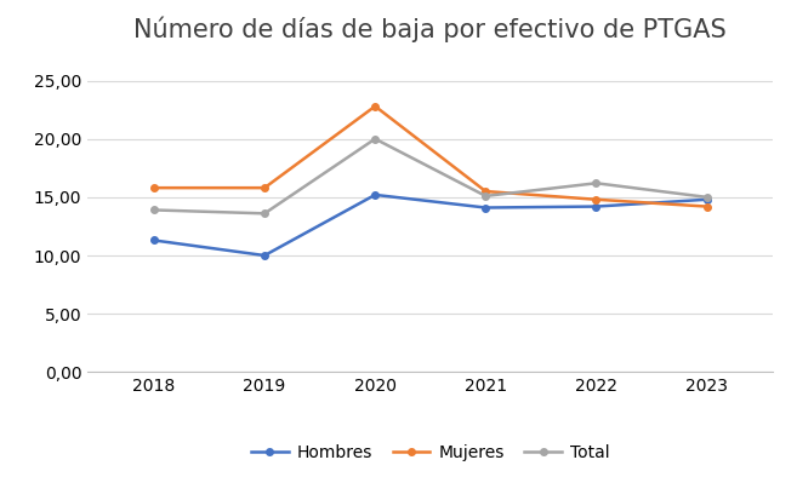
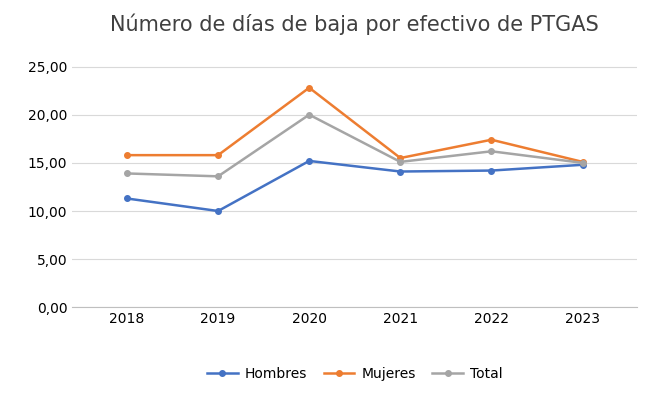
Mujeres/2022: 14,8 -> 17,4
Mujeres/2023: 14,2 -> 15,1
